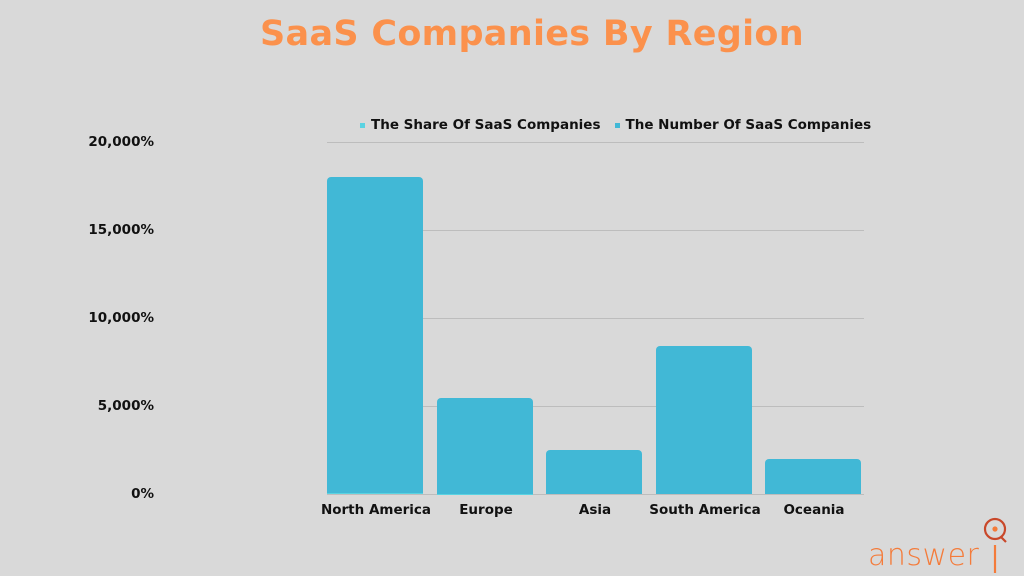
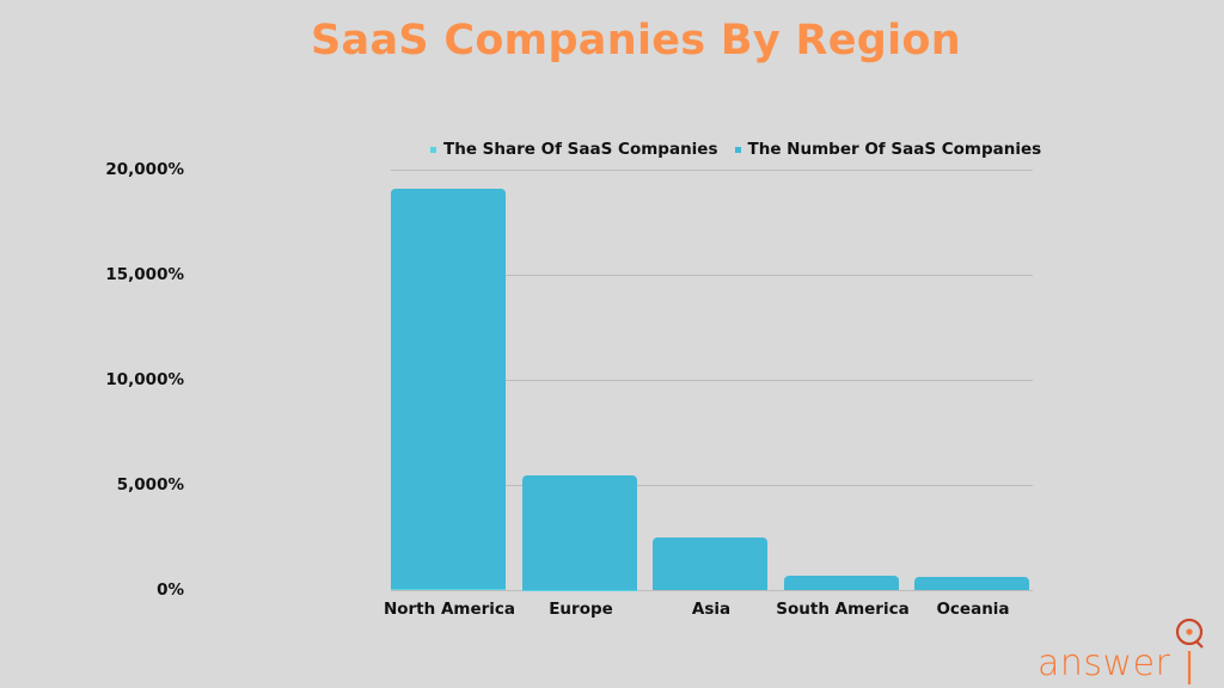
The Number Of SaaS Companies/North America: 18000% -> 19100%
The Number Of SaaS Companies/South America: 8400% -> 700%
The Number Of SaaS Companies/Oceania: 2000% -> 600%
